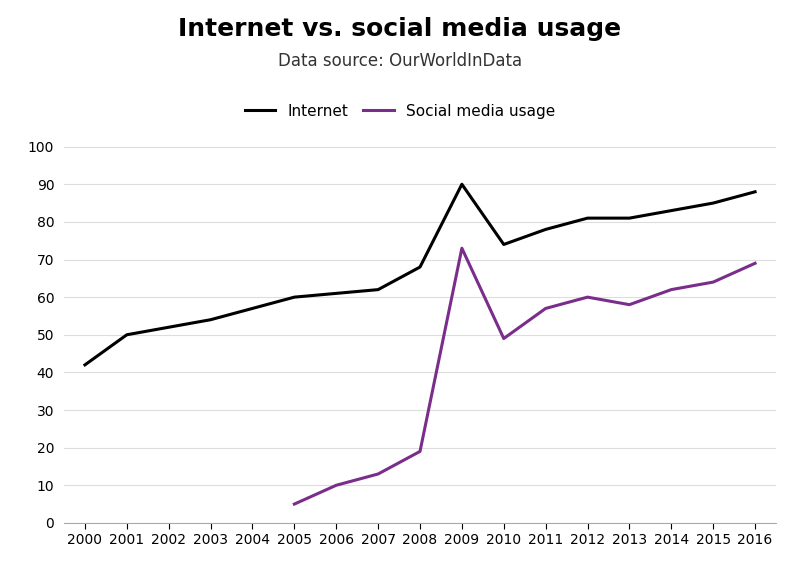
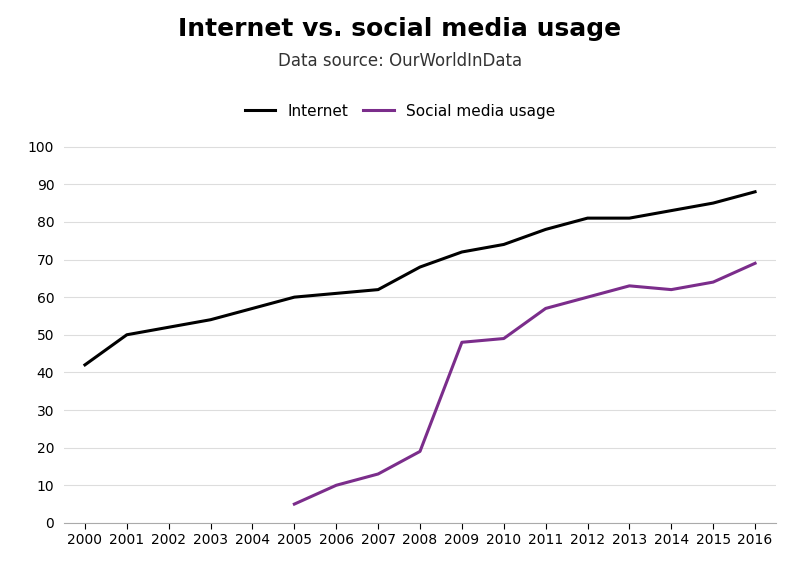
Internet/2009: 90 -> 72
Social media usage/2009: 73 -> 48
Social media usage/2013: 58 -> 63
